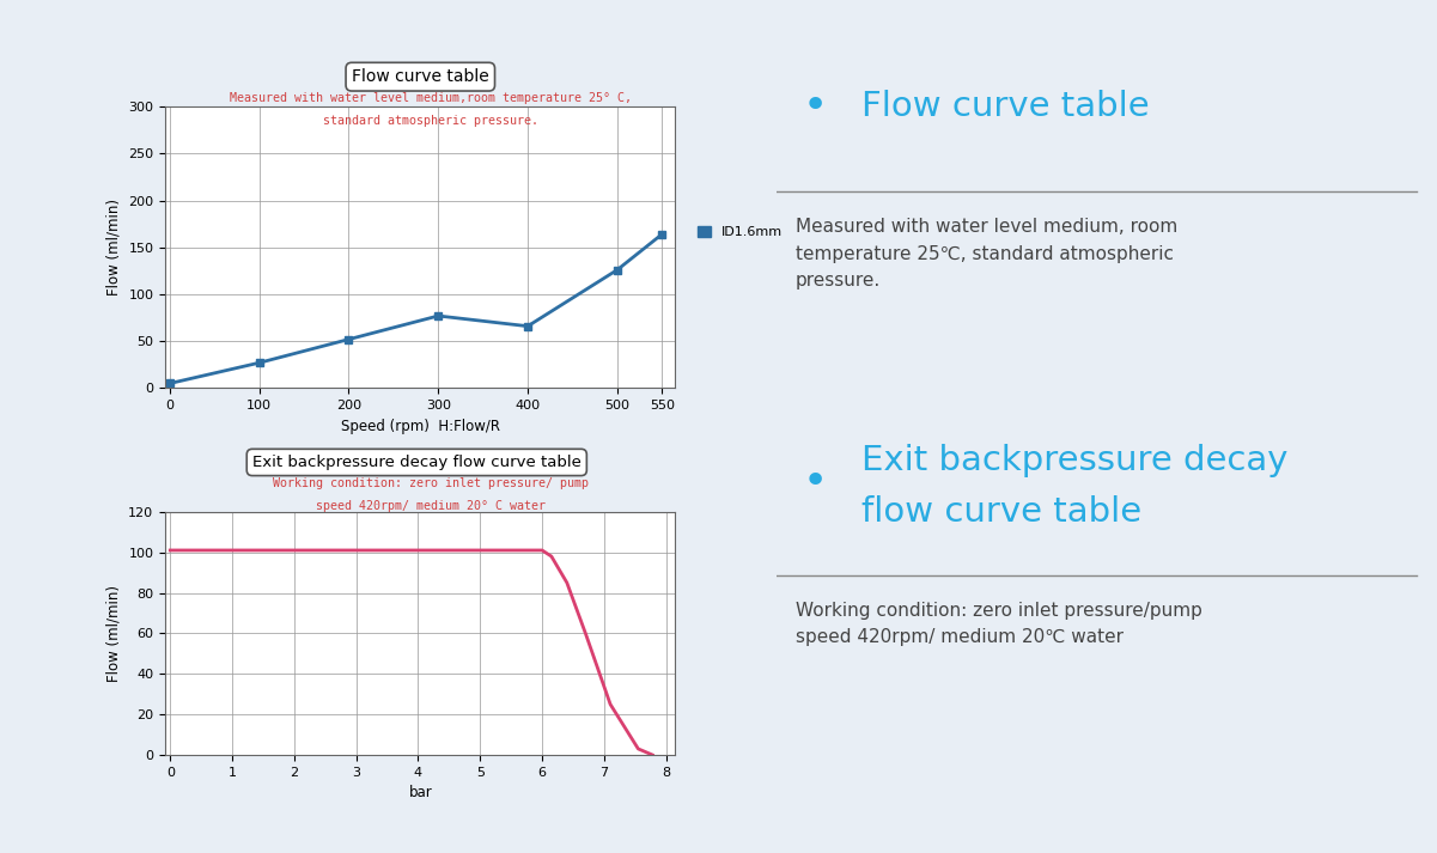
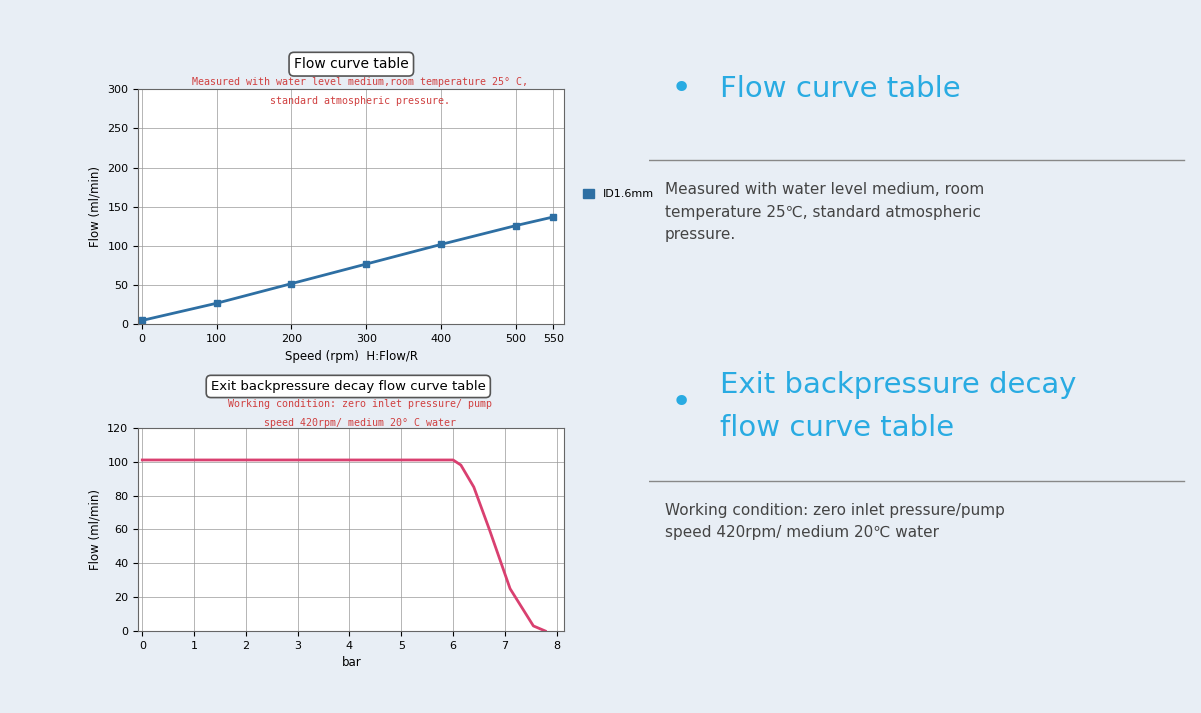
400: 66 -> 102
550: 164 -> 137
